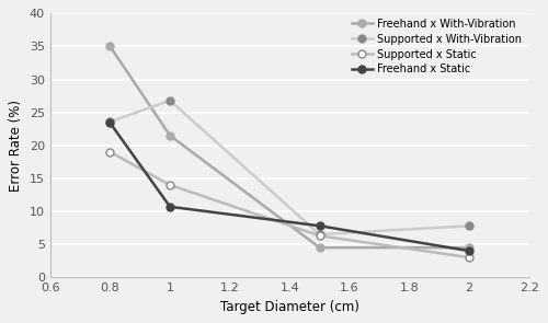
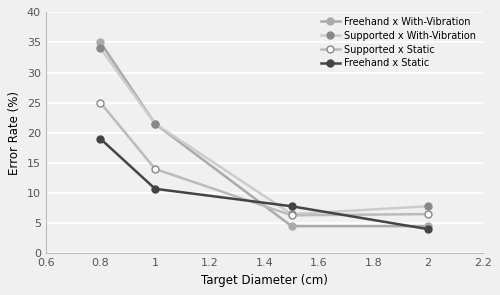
Supported x With-Vibration/0.8: 23.6 -> 34.0
Supported x Static/0.8: 19.0 -> 25.0
Freehand x Static/0.8: 23.4 -> 19.0
Supported x With-Vibration/1: 26.8 -> 21.5
Supported x Static/2: 3.0 -> 6.5
